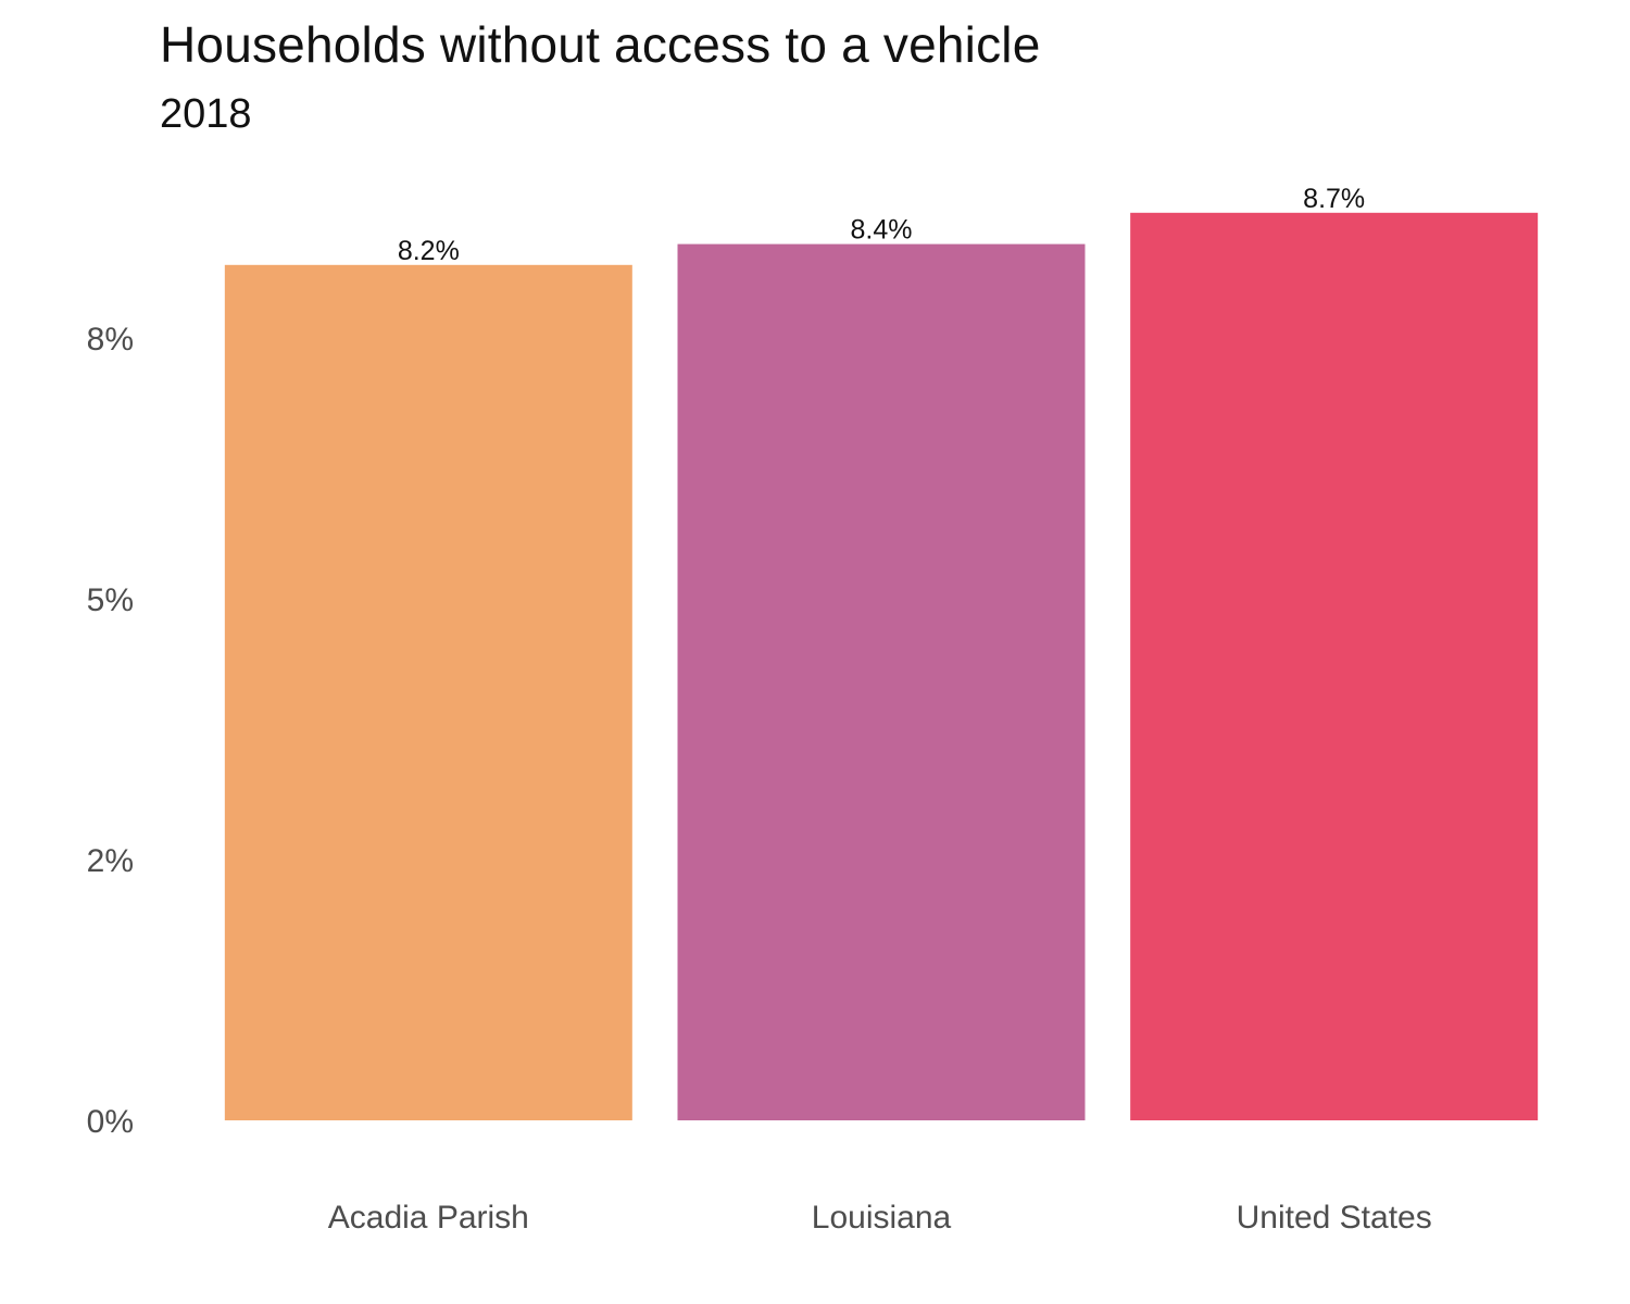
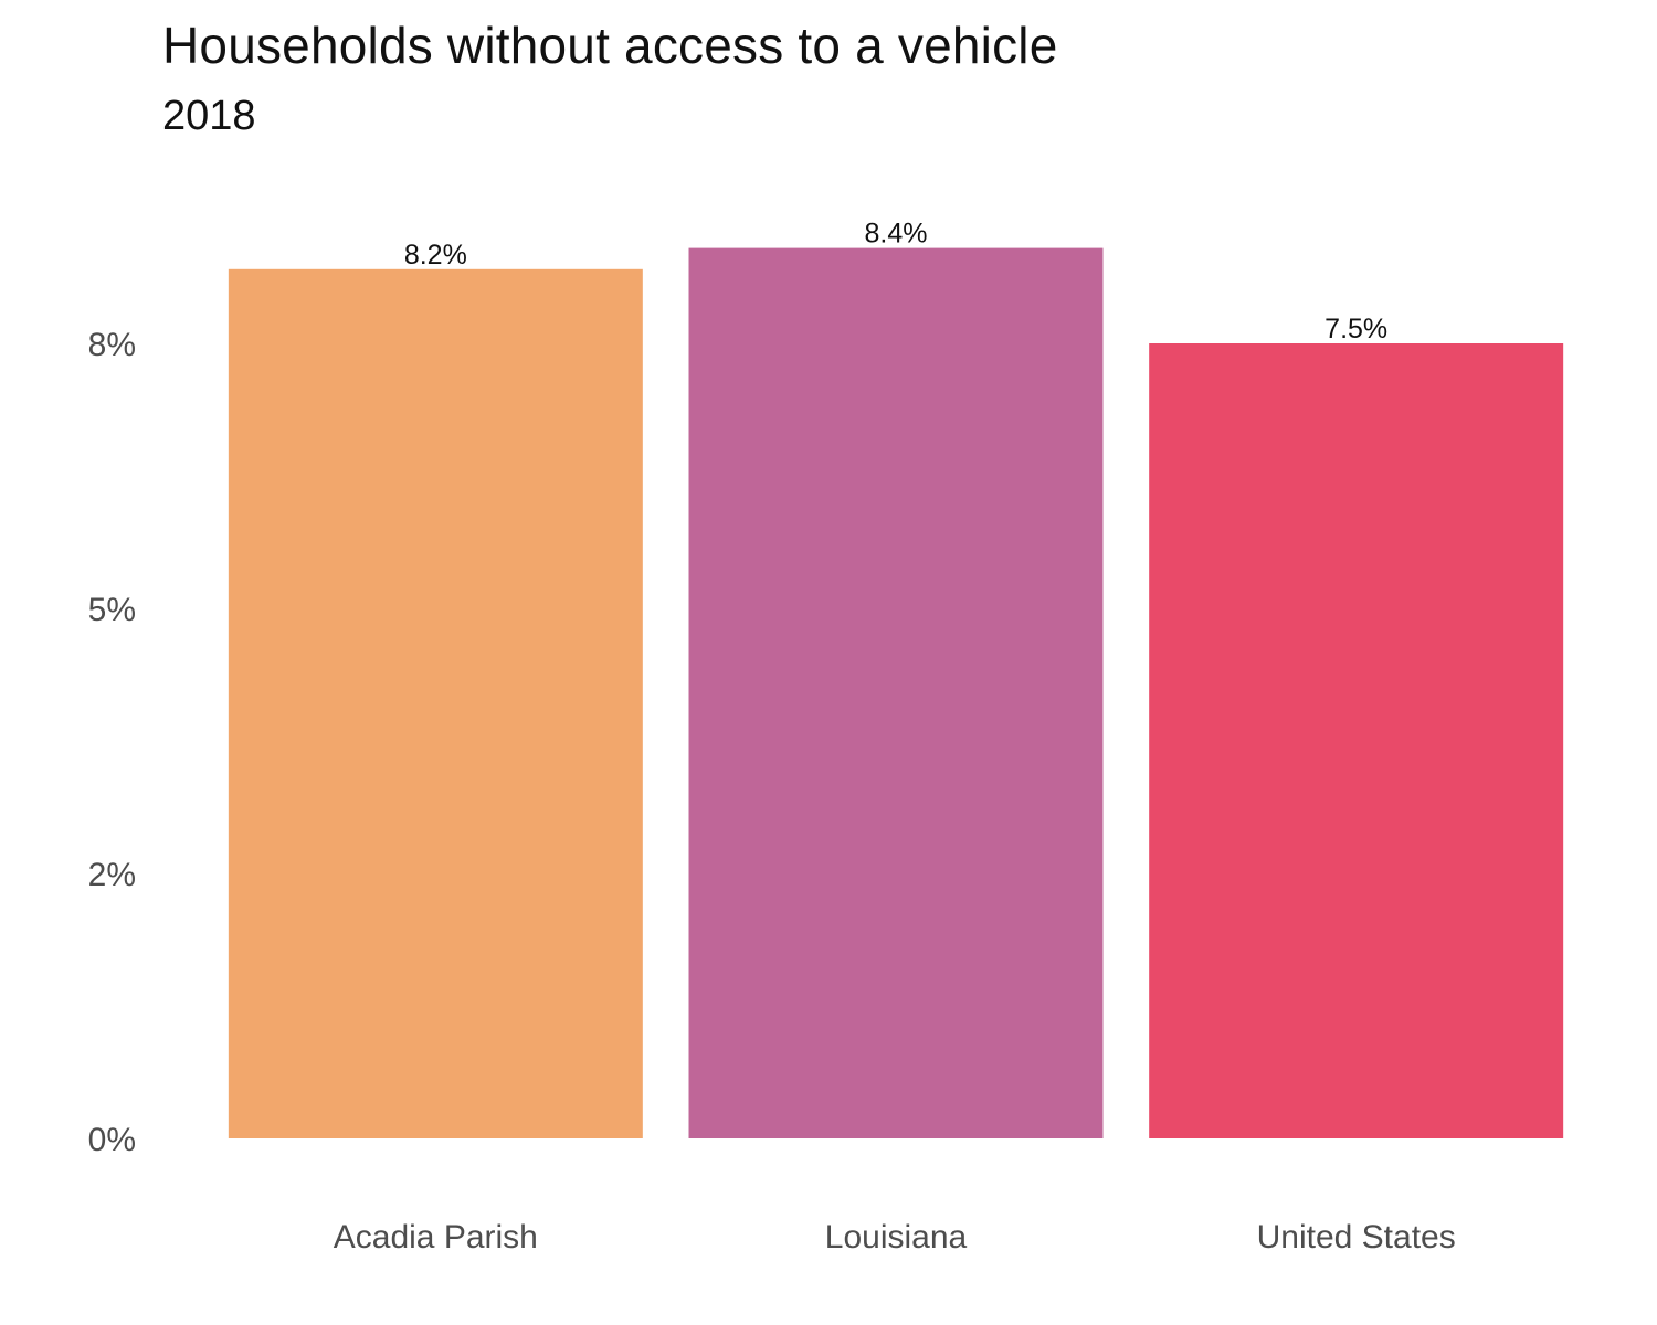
United States: 8.7% -> 7.5%
